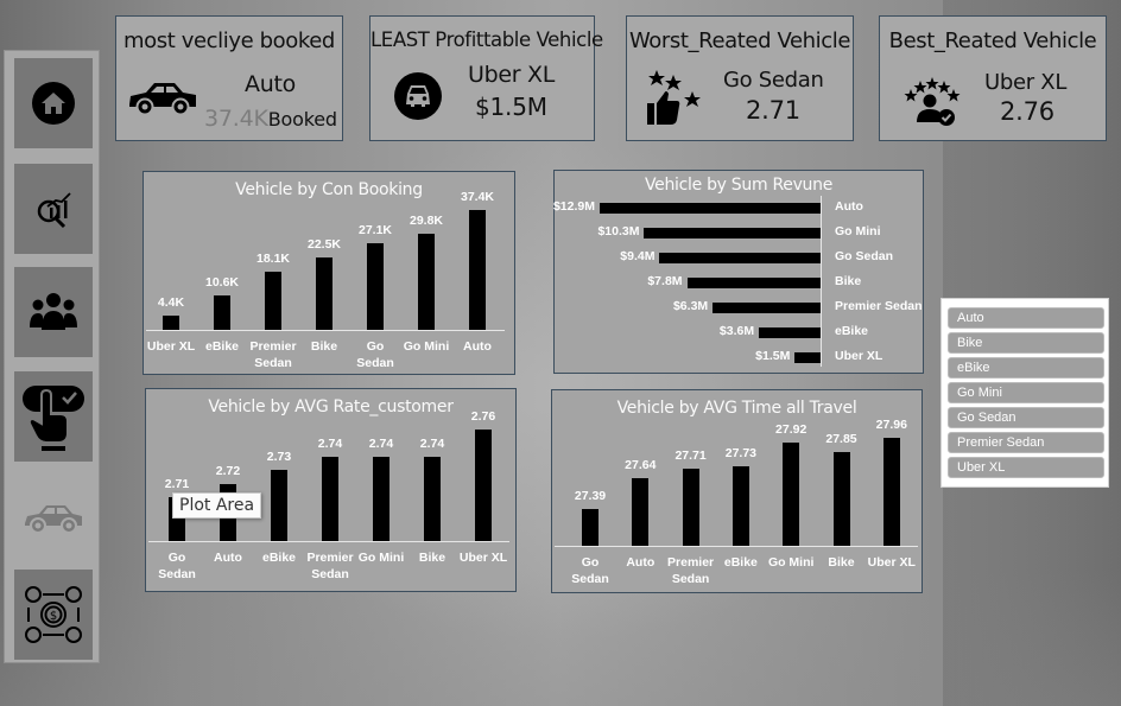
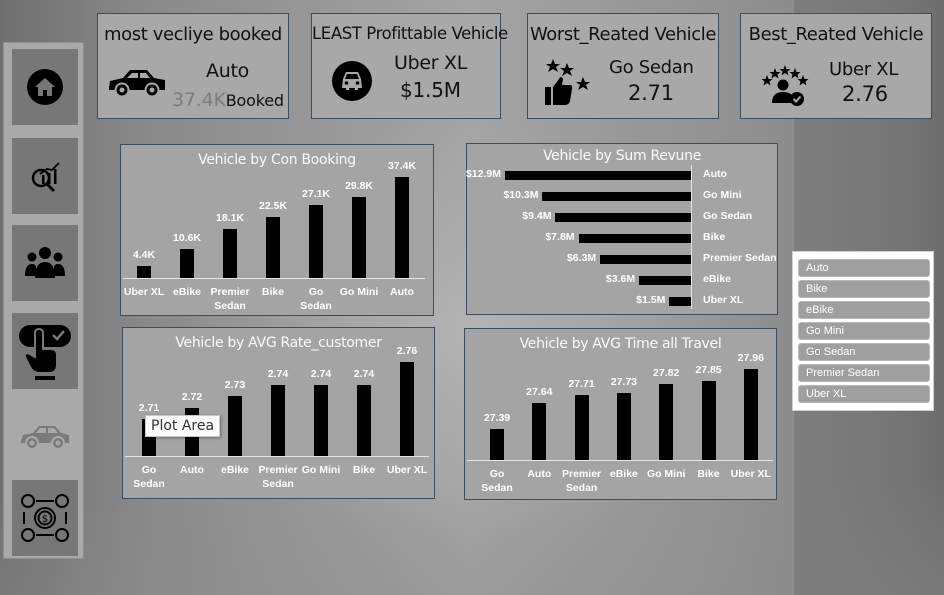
Vehicle by AVG Time all Travel/Go Mini: 27.92 -> 27.82
